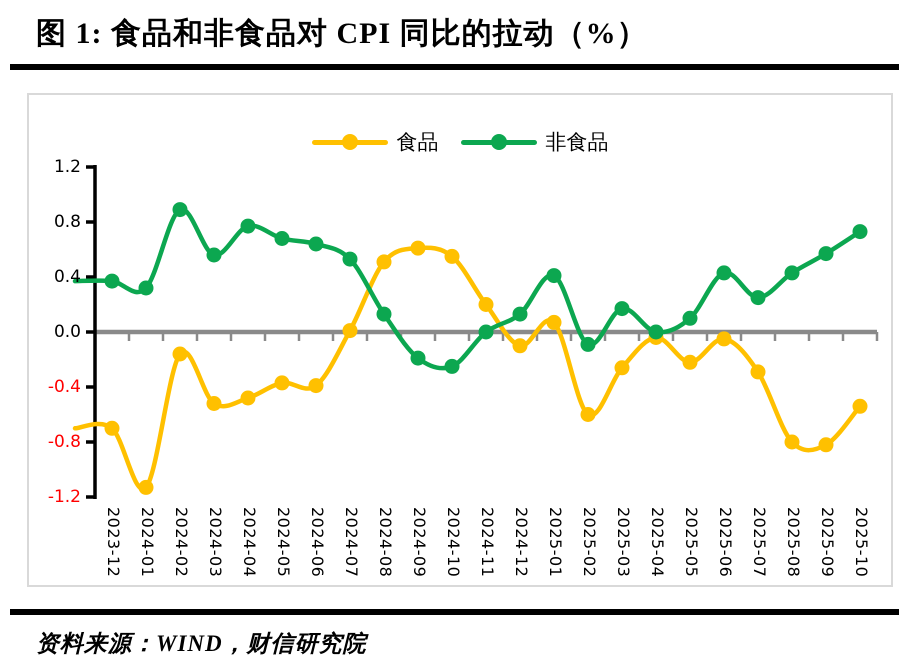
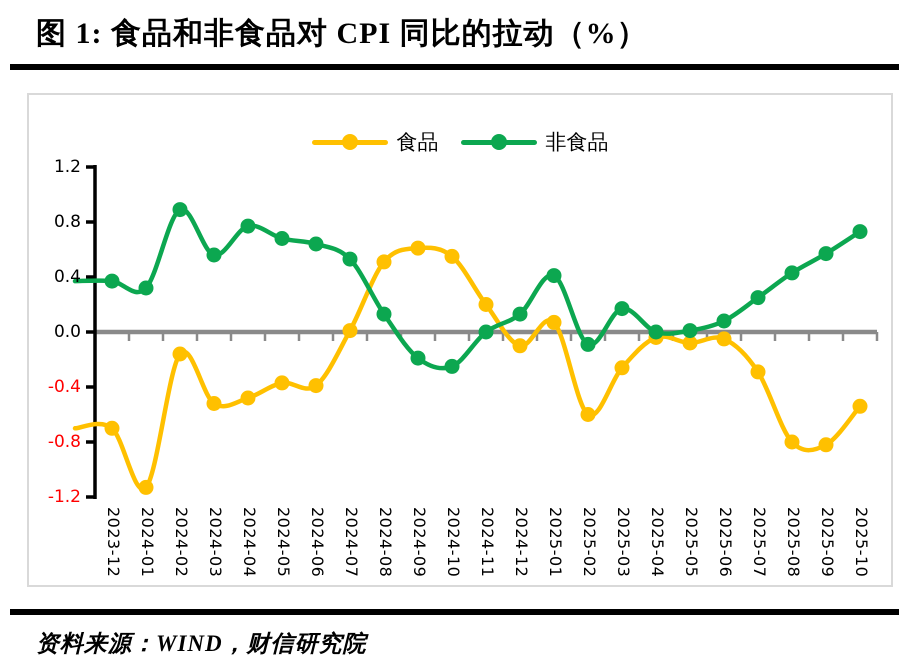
食品/2025-05: -0.22 -> -0.08
非食品/2025-05: 0.10 -> 0.01
非食品/2025-06: 0.43 -> 0.08
